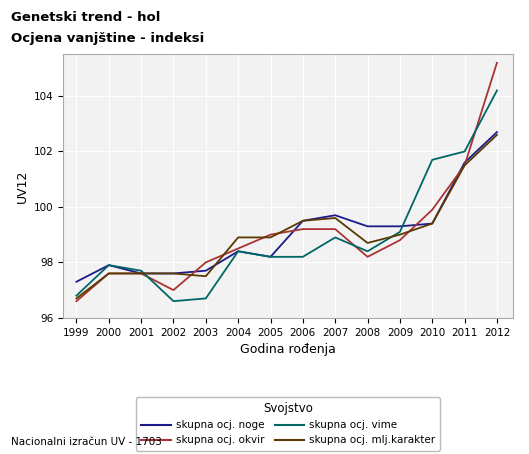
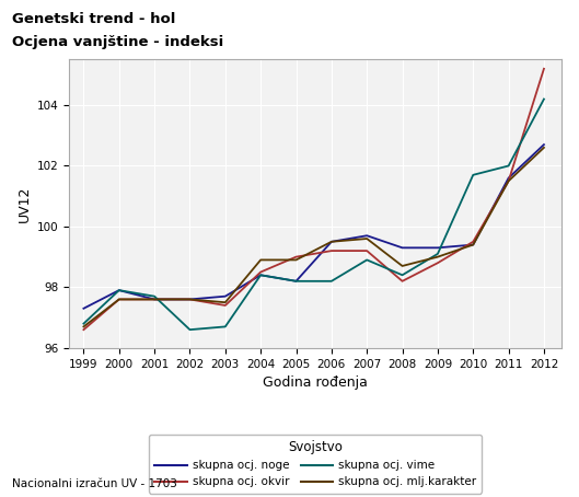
skupna ocj. okvir/2002: 97.0 -> 97.6
skupna ocj. okvir/2003: 98.0 -> 97.4
skupna ocj. okvir/2010: 99.9 -> 99.5
